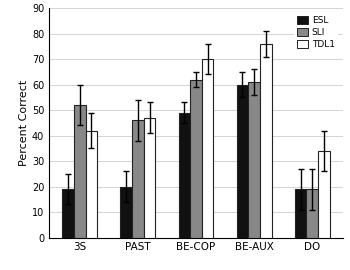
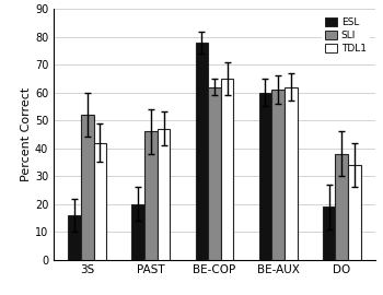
ESL/3S: 19 -> 16
ESL/BE-COP: 49 -> 78
TDL1/BE-COP: 70 -> 65
TDL1/BE-AUX: 76 -> 62
SLI/DO: 19 -> 38
